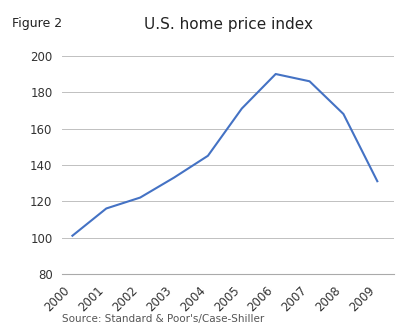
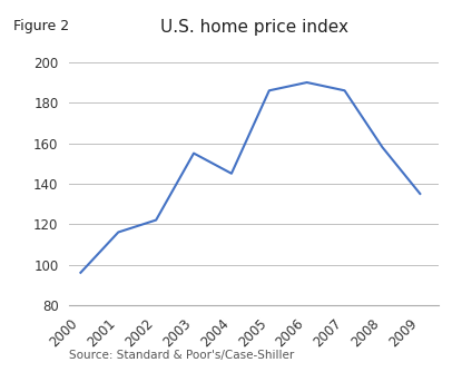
2000: 101 -> 96
2003: 133 -> 155
2005: 171 -> 186
2008: 168 -> 158
2009: 131 -> 135
